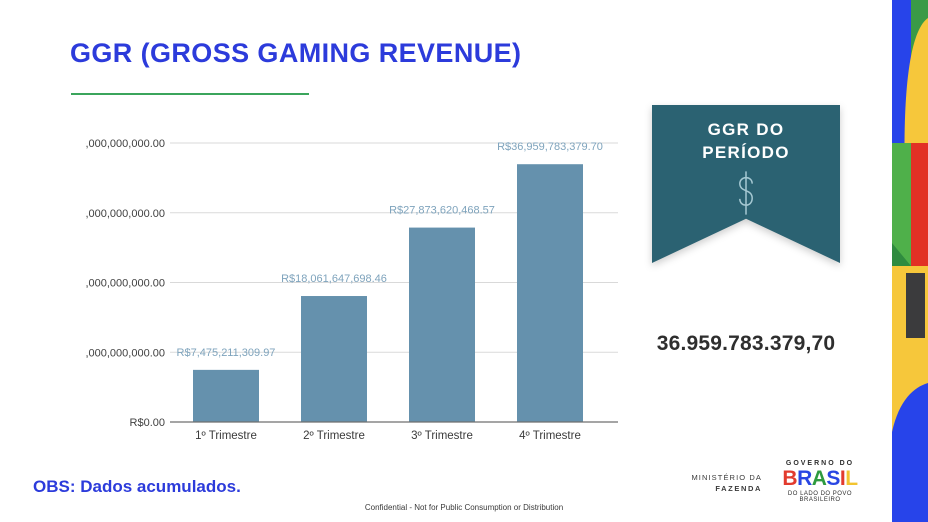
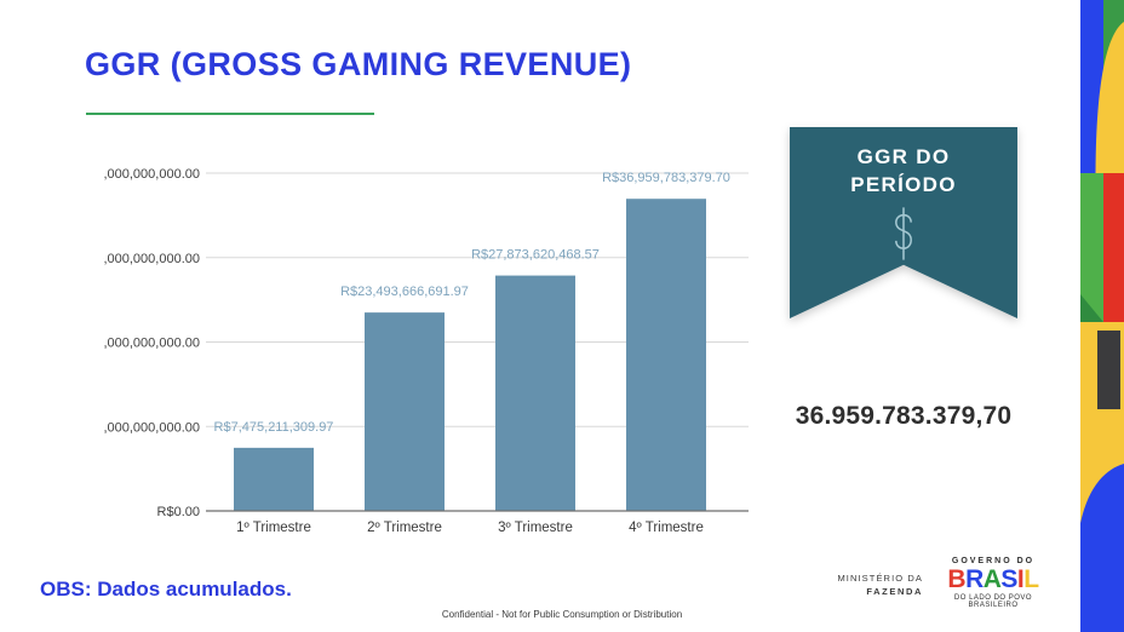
2º Trimestre: 18,061,647,698.46 -> 23,493,666,691.97
